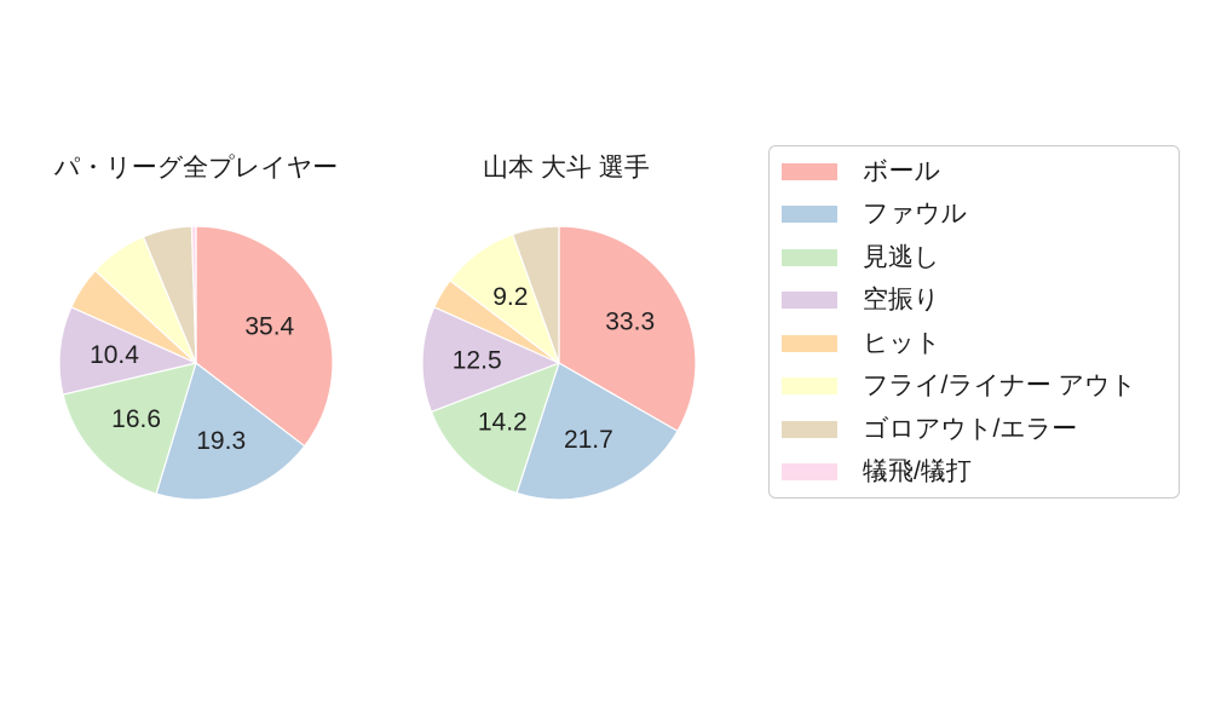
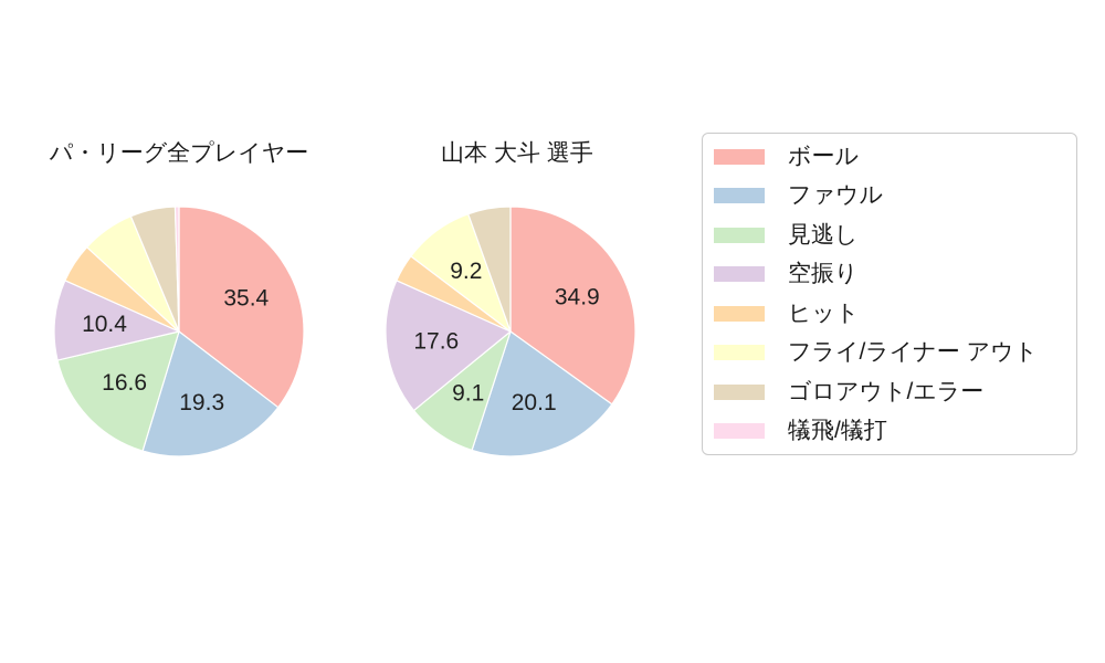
山本 大斗 選手/ボール: 33.3 -> 34.9
山本 大斗 選手/ファウル: 21.7 -> 20.1
山本 大斗 選手/見逃し: 14.2 -> 9.1
山本 大斗 選手/空振り: 12.5 -> 17.6
